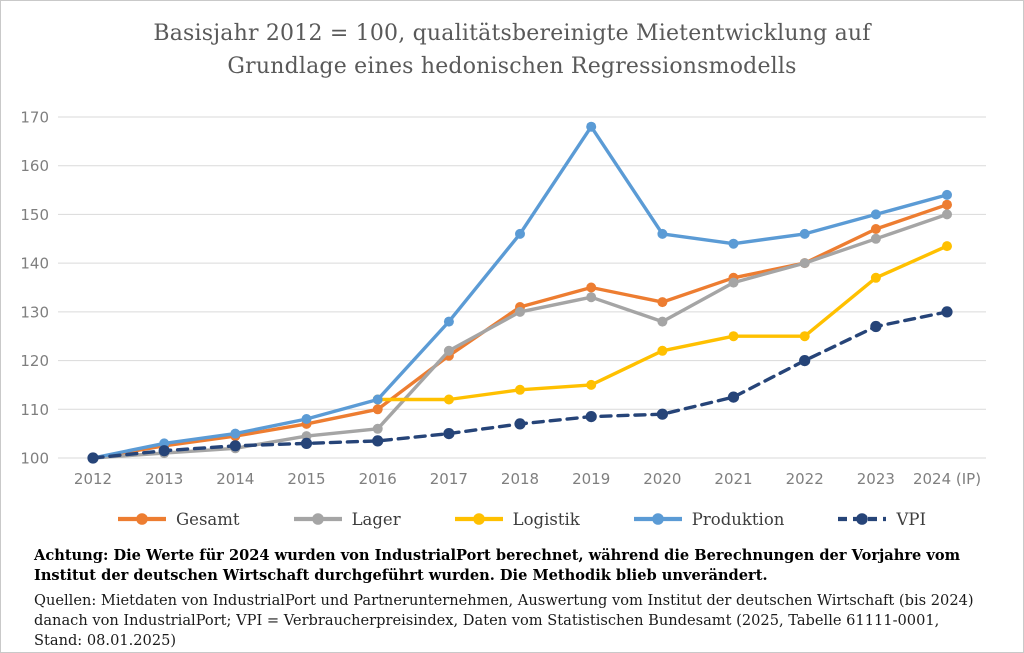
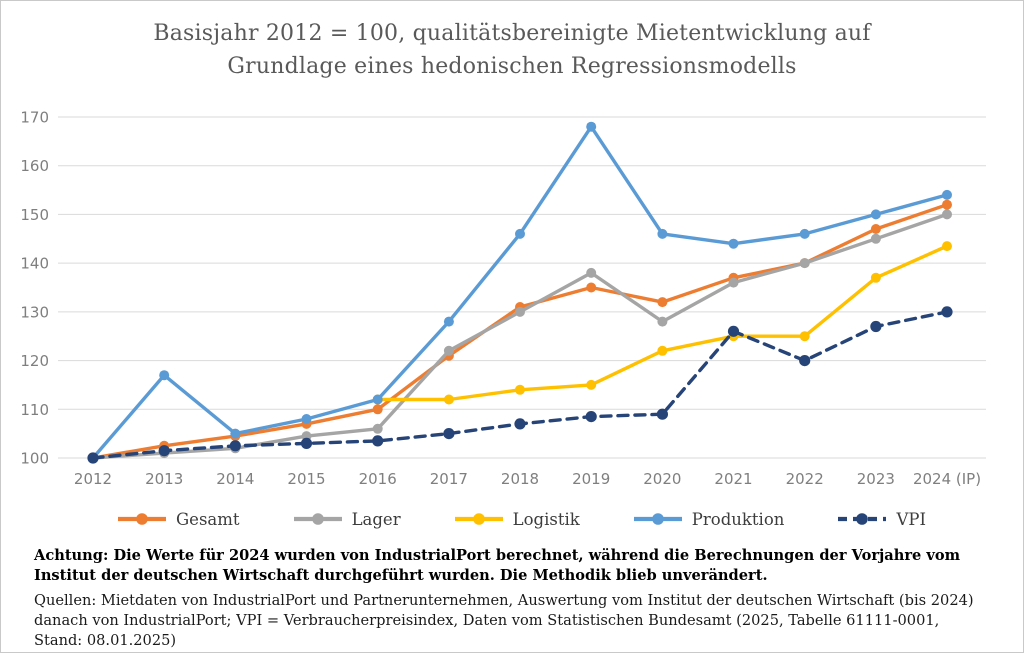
Produktion/2013: 103 -> 117
Lager/2019: 133 -> 138
VPI/2021: 112 -> 126
